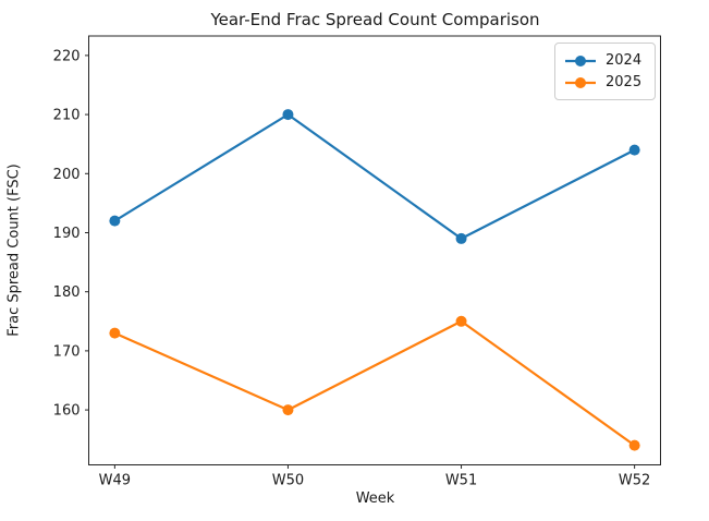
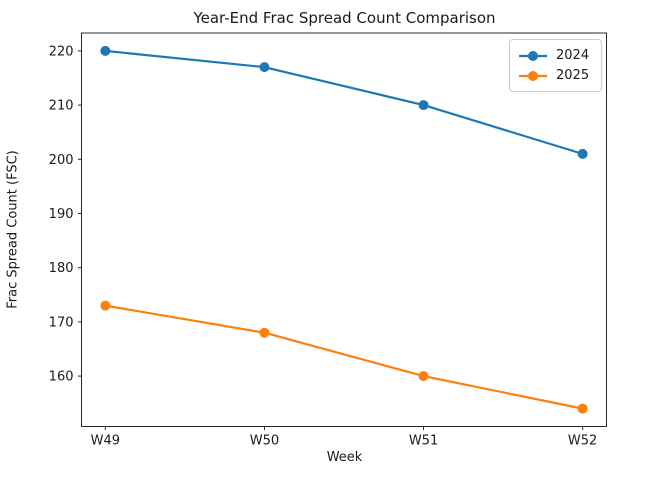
2024/W49: 192 -> 220
2024/W50: 210 -> 217
2025/W50: 160 -> 168
2024/W51: 189 -> 210
2025/W51: 175 -> 160
2024/W52: 204 -> 201
